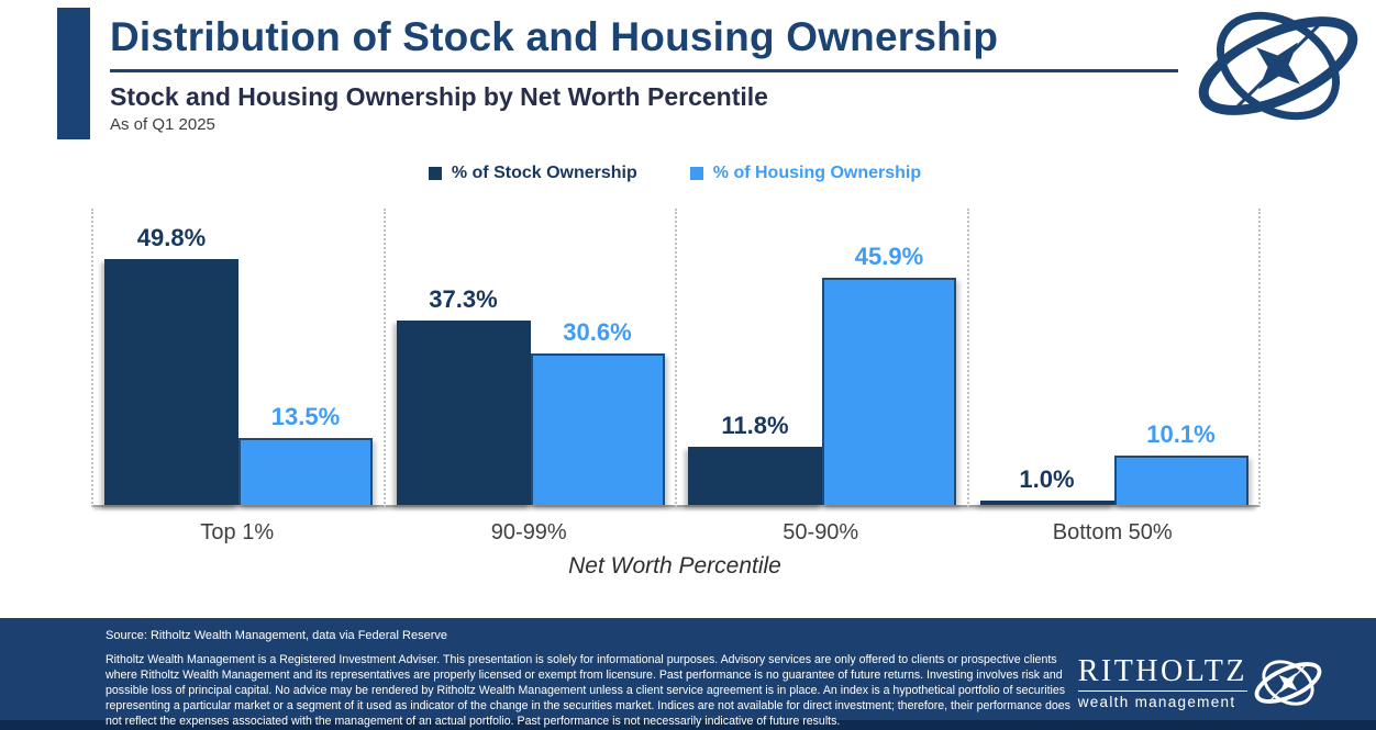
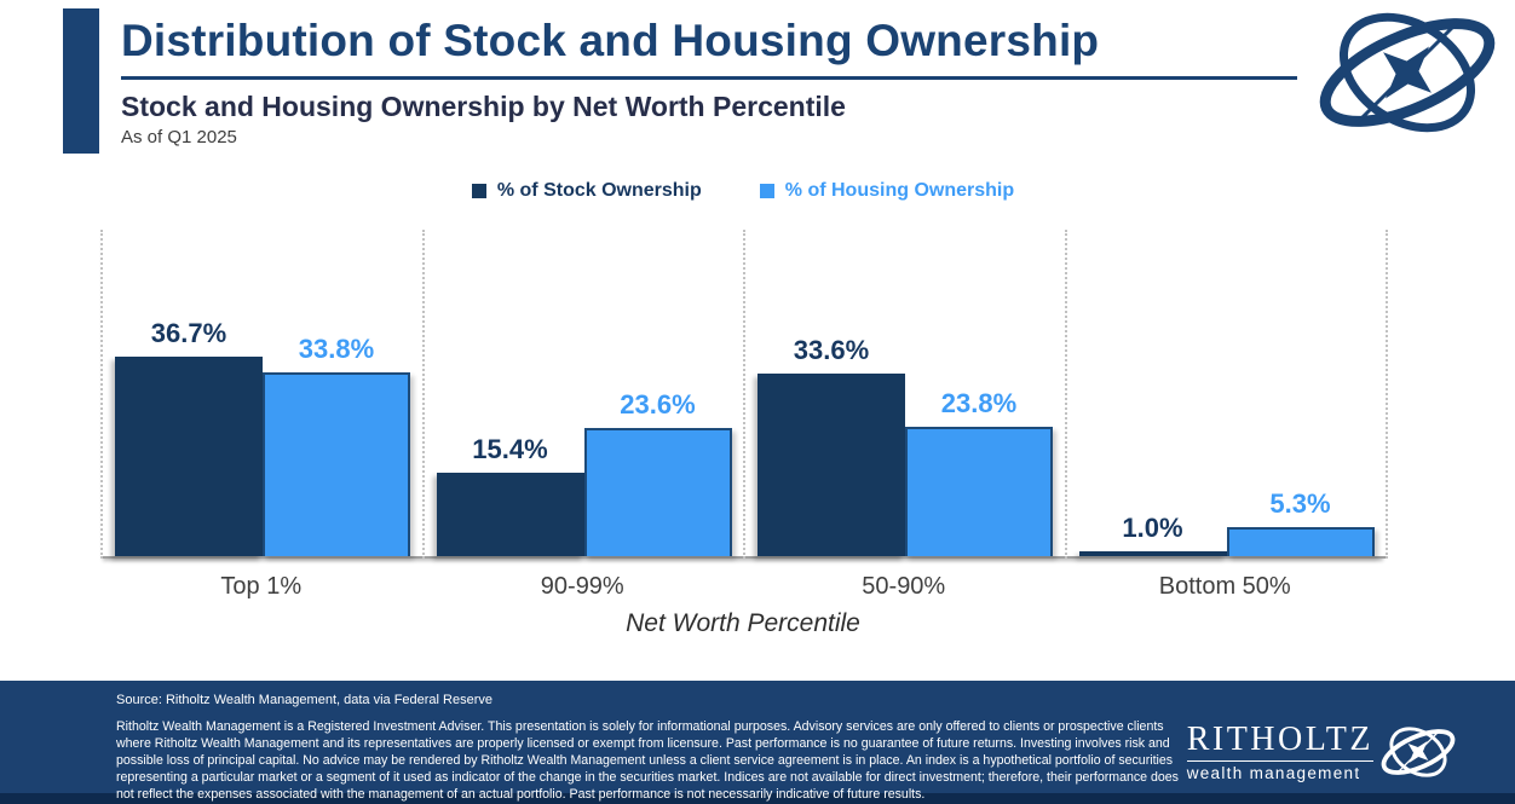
% of Stock Ownership/Top 1%: 49.8% -> 36.7%
% of Housing Ownership/Top 1%: 13.5% -> 33.8%
% of Stock Ownership/90-99%: 37.3% -> 15.4%
% of Housing Ownership/90-99%: 30.6% -> 23.6%
% of Stock Ownership/50-90%: 11.8% -> 33.6%
% of Housing Ownership/50-90%: 45.9% -> 23.8%
% of Housing Ownership/Bottom 50%: 10.1% -> 5.3%
